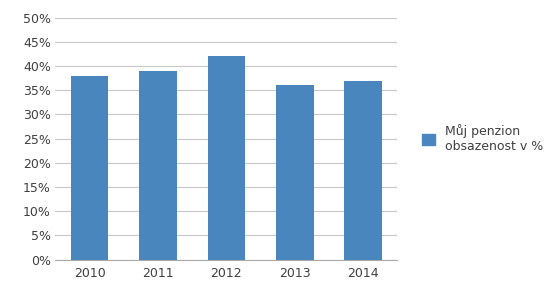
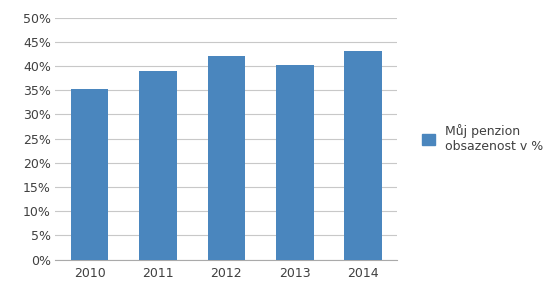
2010: 38.0% -> 35.2%
2013: 36.0% -> 40.2%
2014: 37.0% -> 43.2%
